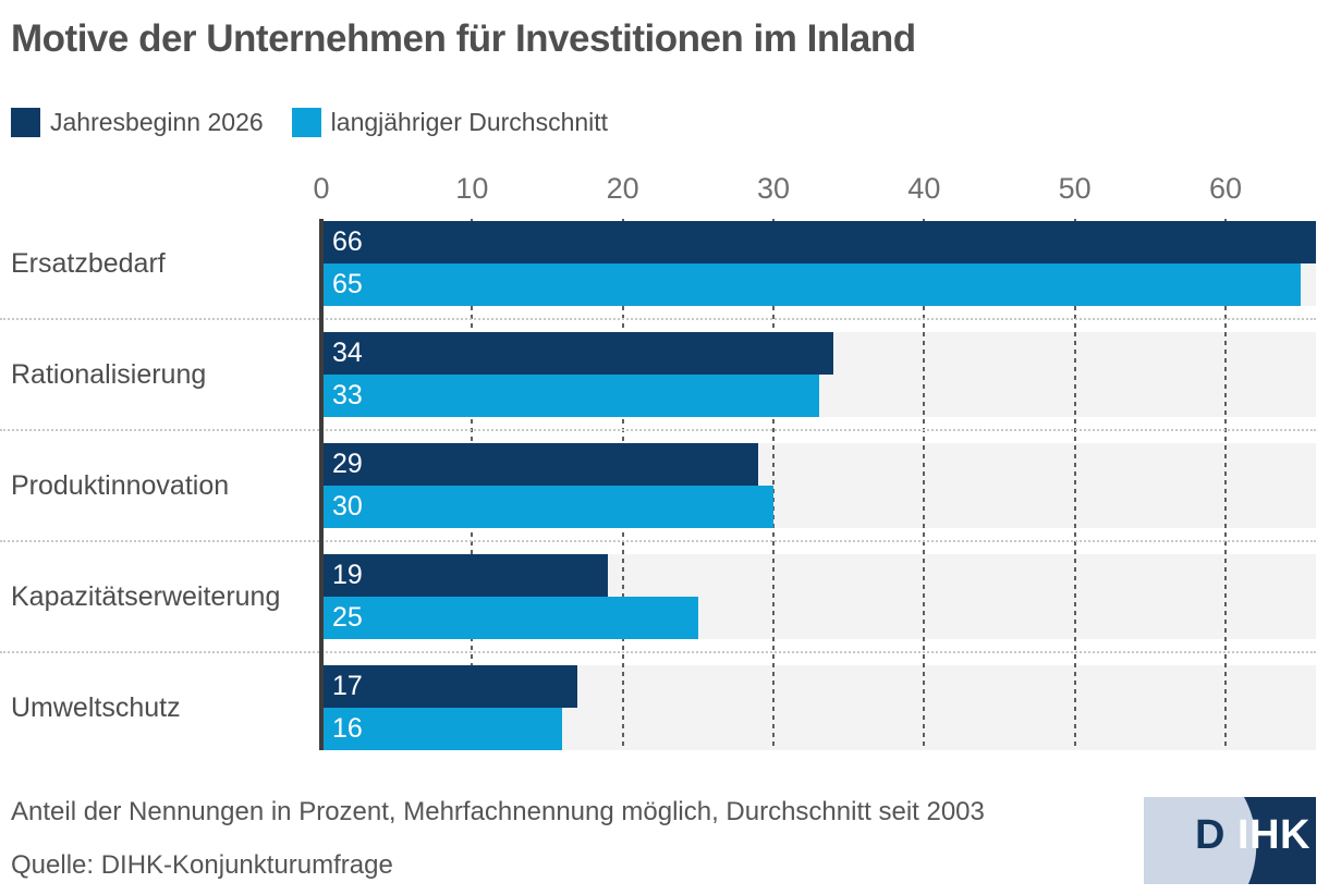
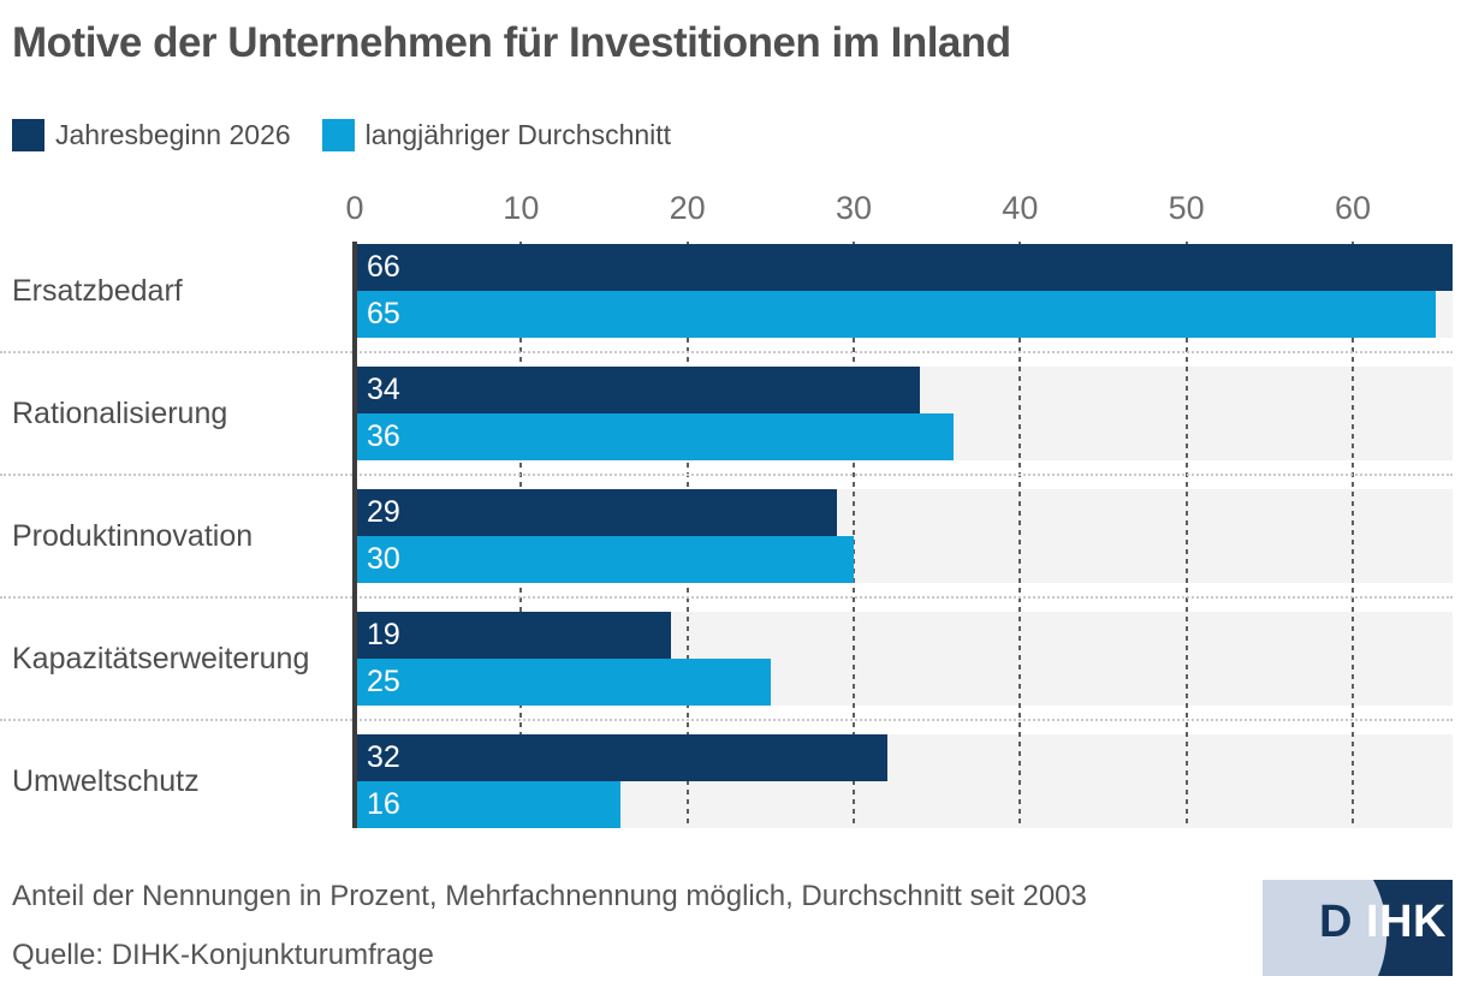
langjähriger Durchschnitt/Rationalisierung: 33 -> 36
Jahresbeginn 2026/Umweltschutz: 17 -> 32
